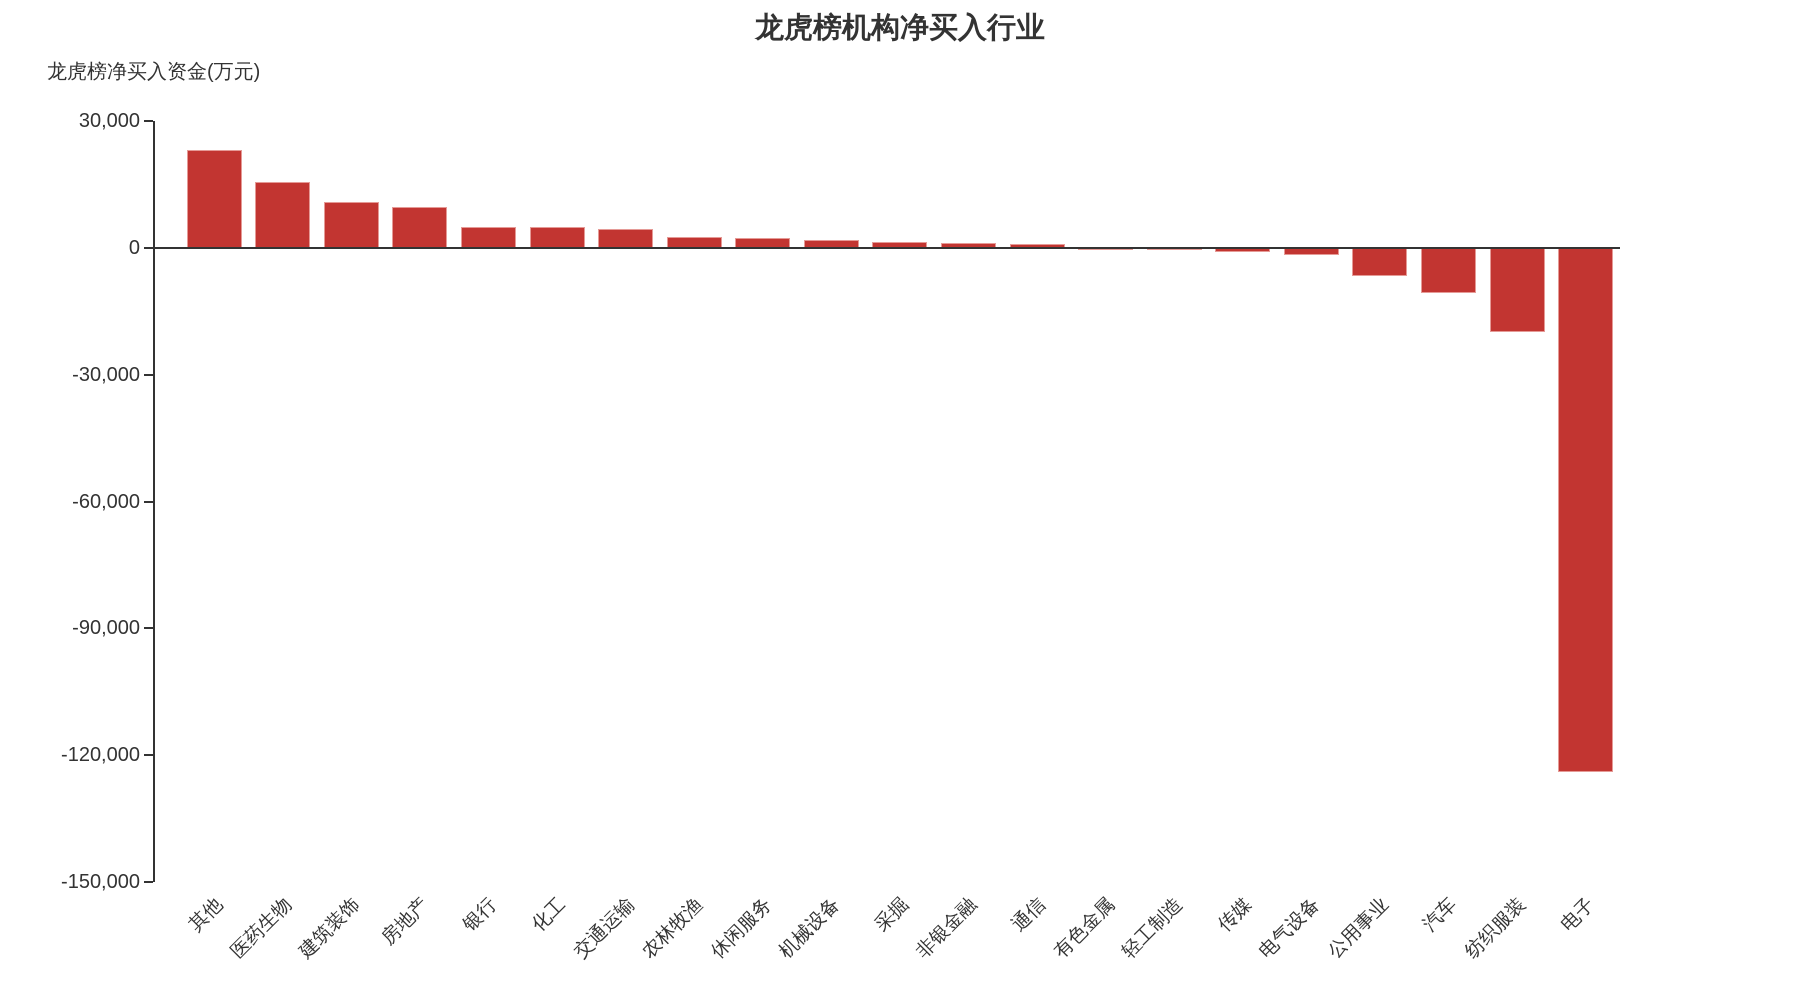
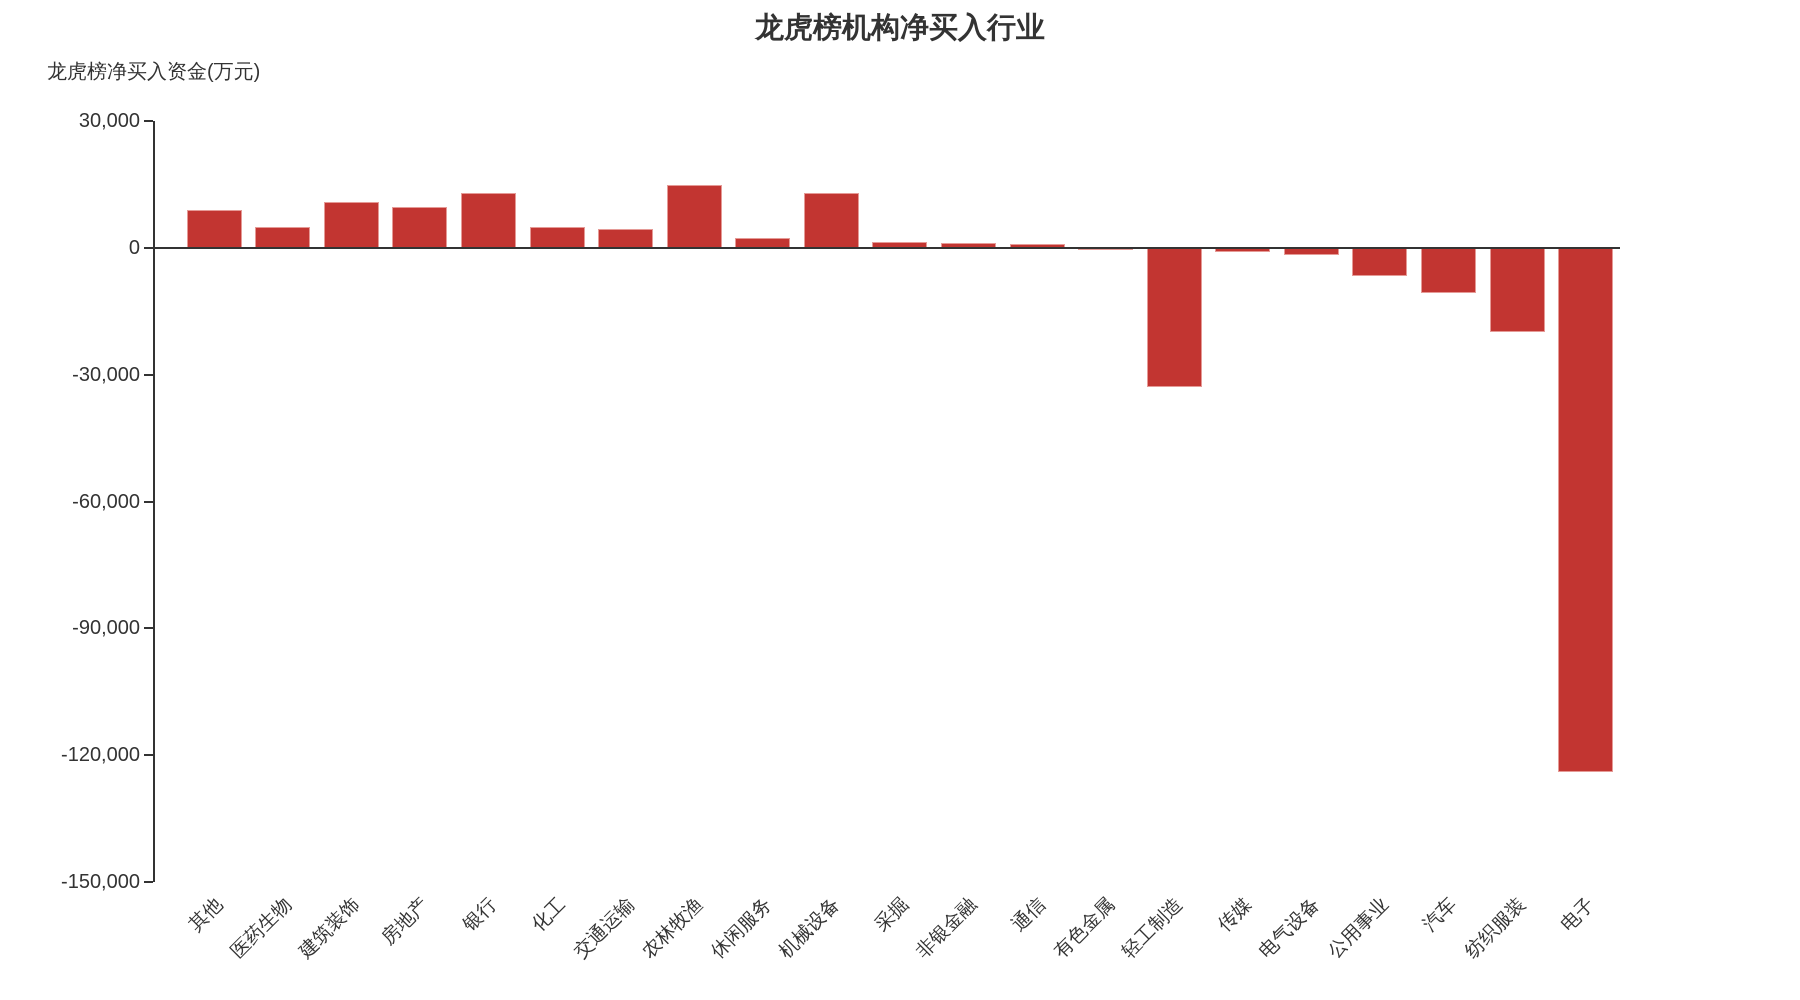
其他: 23000 -> 9000
医药生物: 16000 -> 5000
银行: 5000 -> 13000
农林牧渔: 3000 -> 15000
机械设备: 2000 -> 13000
轻工制造: -1000 -> -33000
